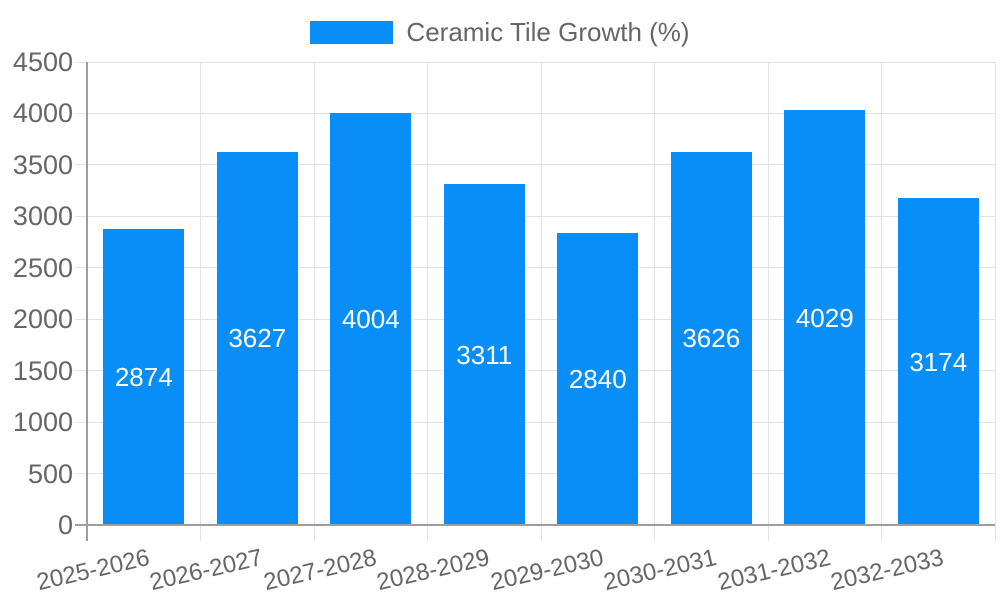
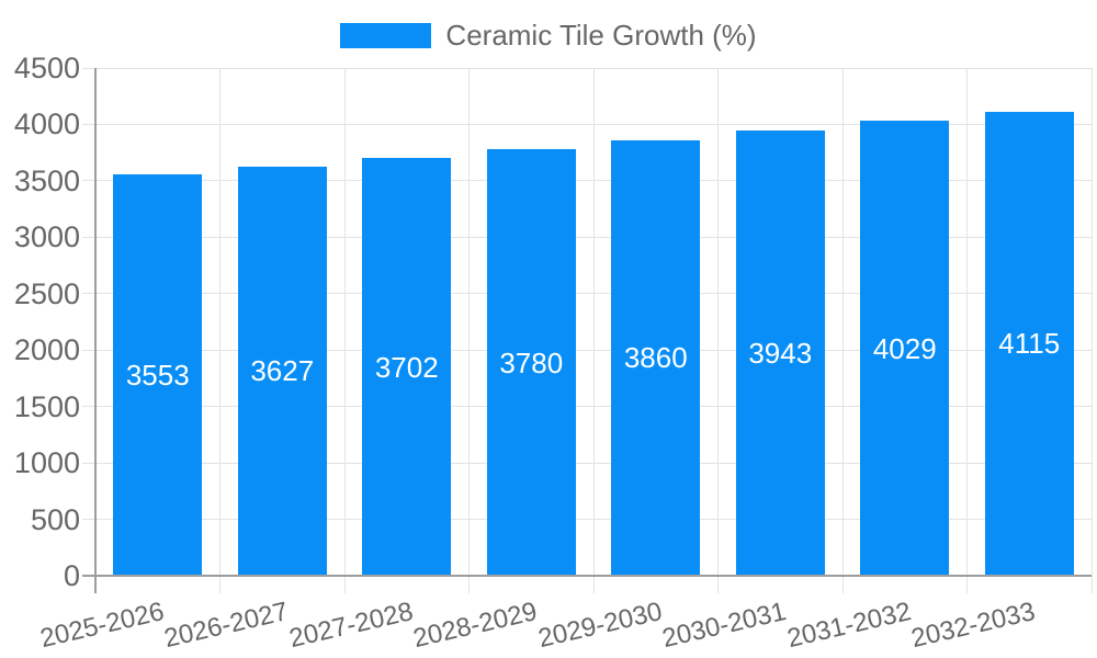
2025-2026: 2874 -> 3553
2027-2028: 4004 -> 3702
2028-2029: 3311 -> 3780
2029-2030: 2840 -> 3860
2030-2031: 3626 -> 3943
2032-2033: 3174 -> 4115
